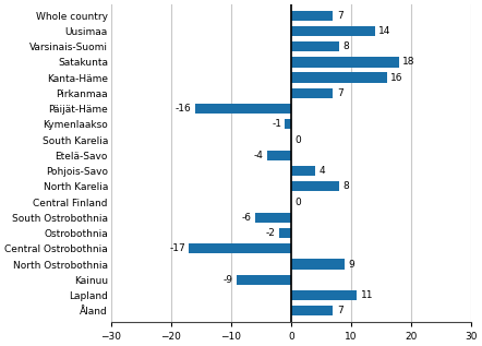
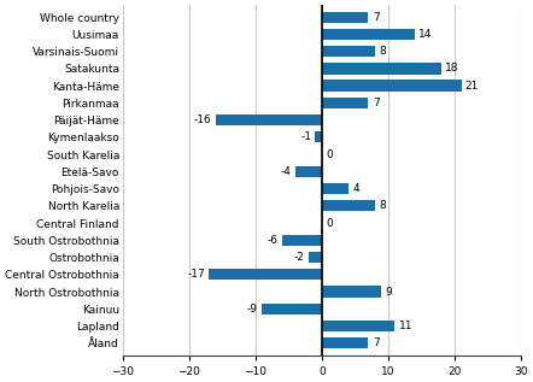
Kanta-Häme: 16 -> 21
